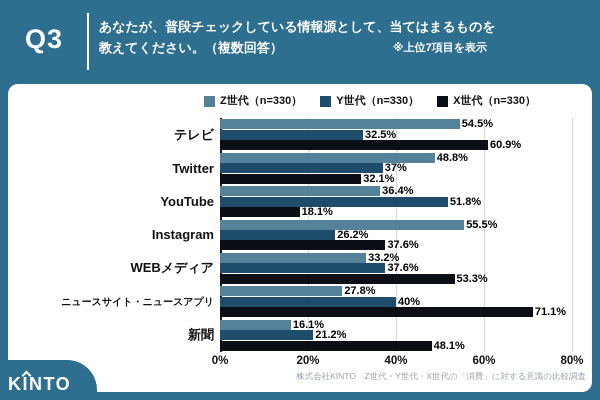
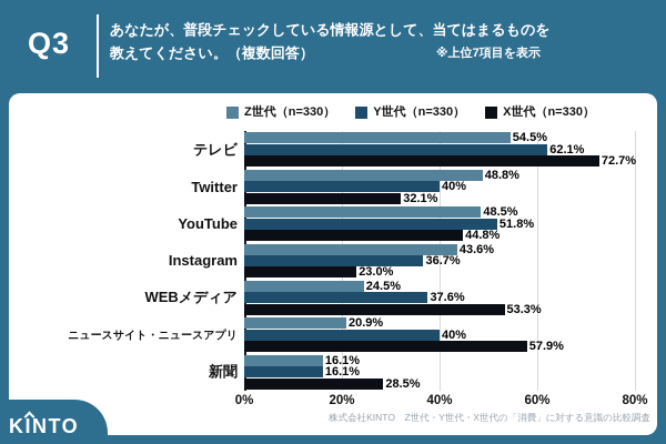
Y世代（n=330）/テレビ: 32.5% -> 62.1%
X世代（n=330）/テレビ: 60.9% -> 72.7%
Y世代（n=330）/Twitter: 37% -> 40%
Z世代（n=330）/YouTube: 36.4% -> 48.5%
X世代（n=330）/YouTube: 18.1% -> 44.8%
Z世代（n=330）/Instagram: 55.5% -> 43.6%
Y世代（n=330）/Instagram: 26.2% -> 36.7%
X世代（n=330）/Instagram: 37.6% -> 23.0%
Z世代（n=330）/WEBメディア: 33.2% -> 24.5%
Z世代（n=330）/ニュースサイト・ニュースアプリ: 27.8% -> 20.9%
X世代（n=330）/ニュースサイト・ニュースアプリ: 71.1% -> 57.9%
Y世代（n=330）/新聞: 21.2% -> 16.1%
X世代（n=330）/新聞: 48.1% -> 28.5%
